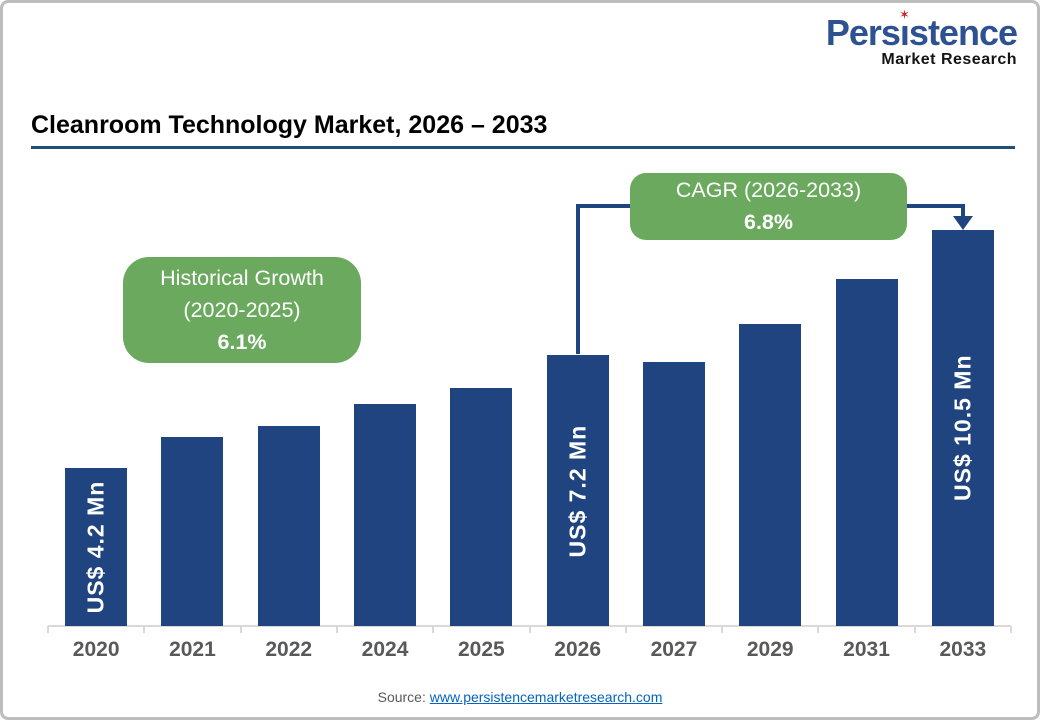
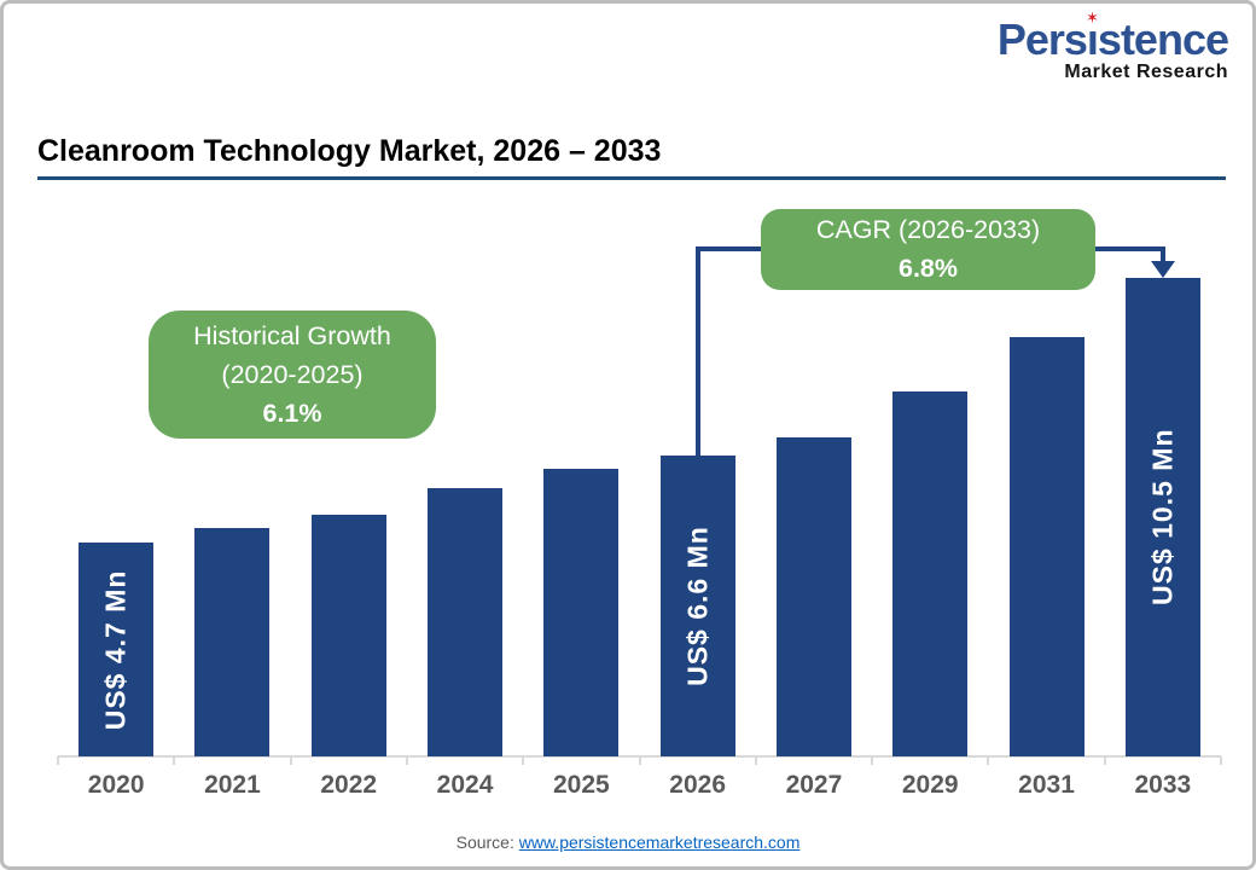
2020: 4.2 -> 4.7
2026: 7.2 -> 6.6
